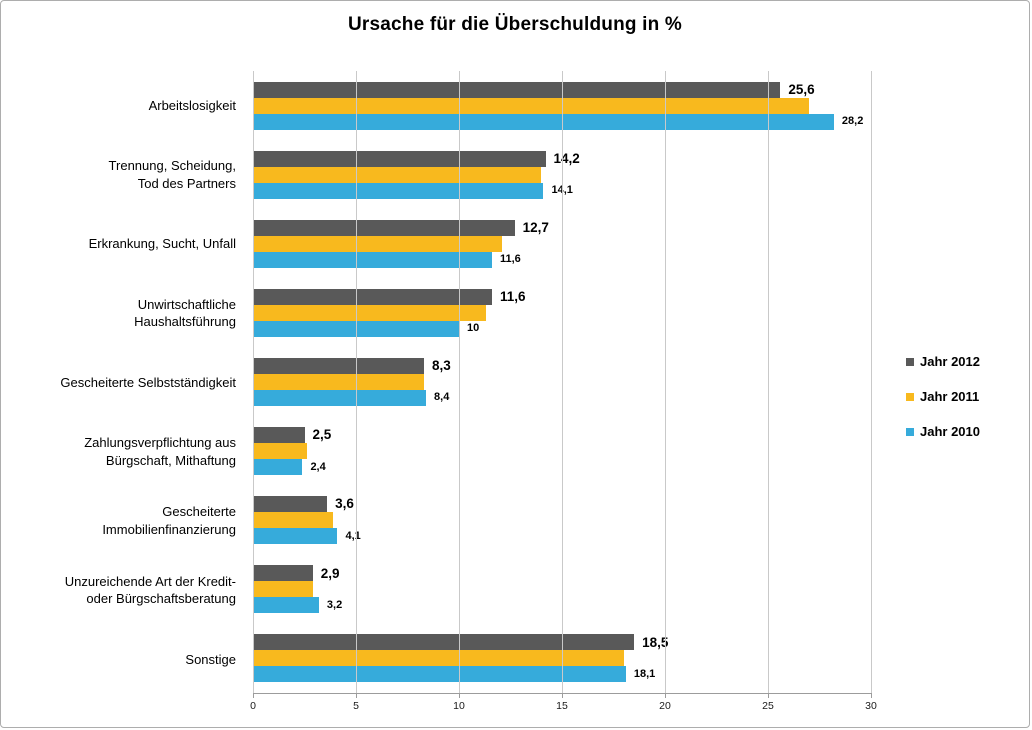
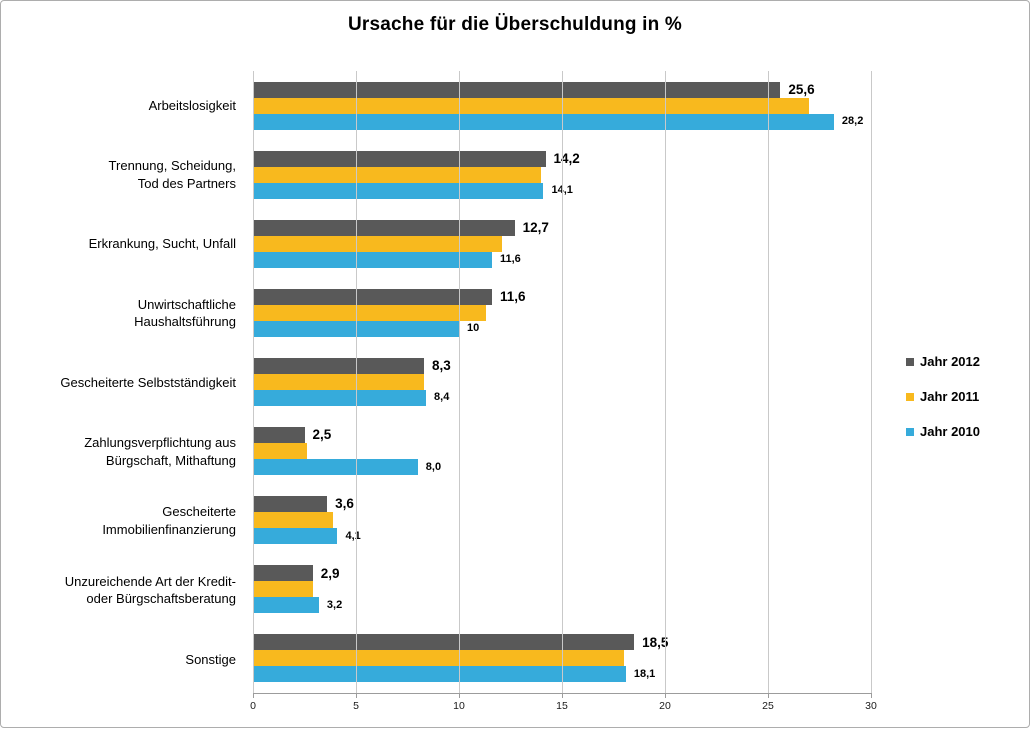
Jahr 2010/Zahlungsverpflichtung aus Bürgschaft, Mithaftung: 2,4 -> 8,0
